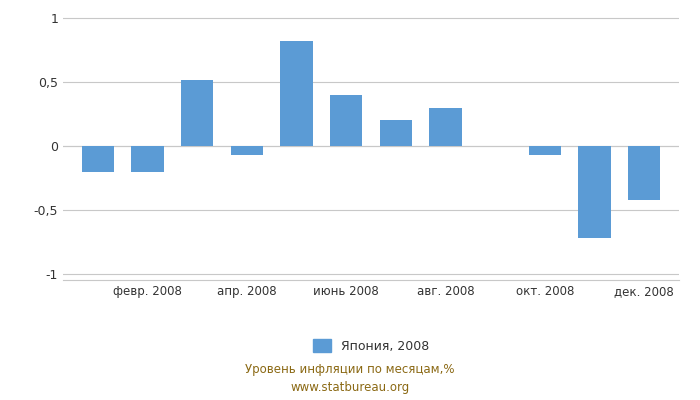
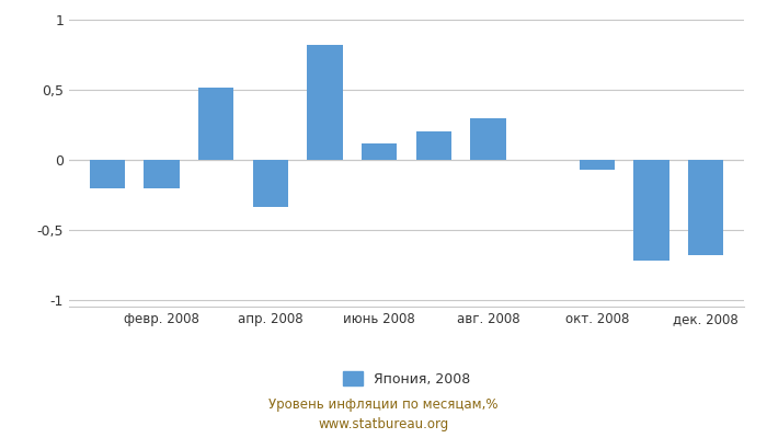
апр. 2008: -0,07 -> -0,34
июнь 2008: 0,40 -> 0,12
дек. 2008: -0,42 -> -0,68
